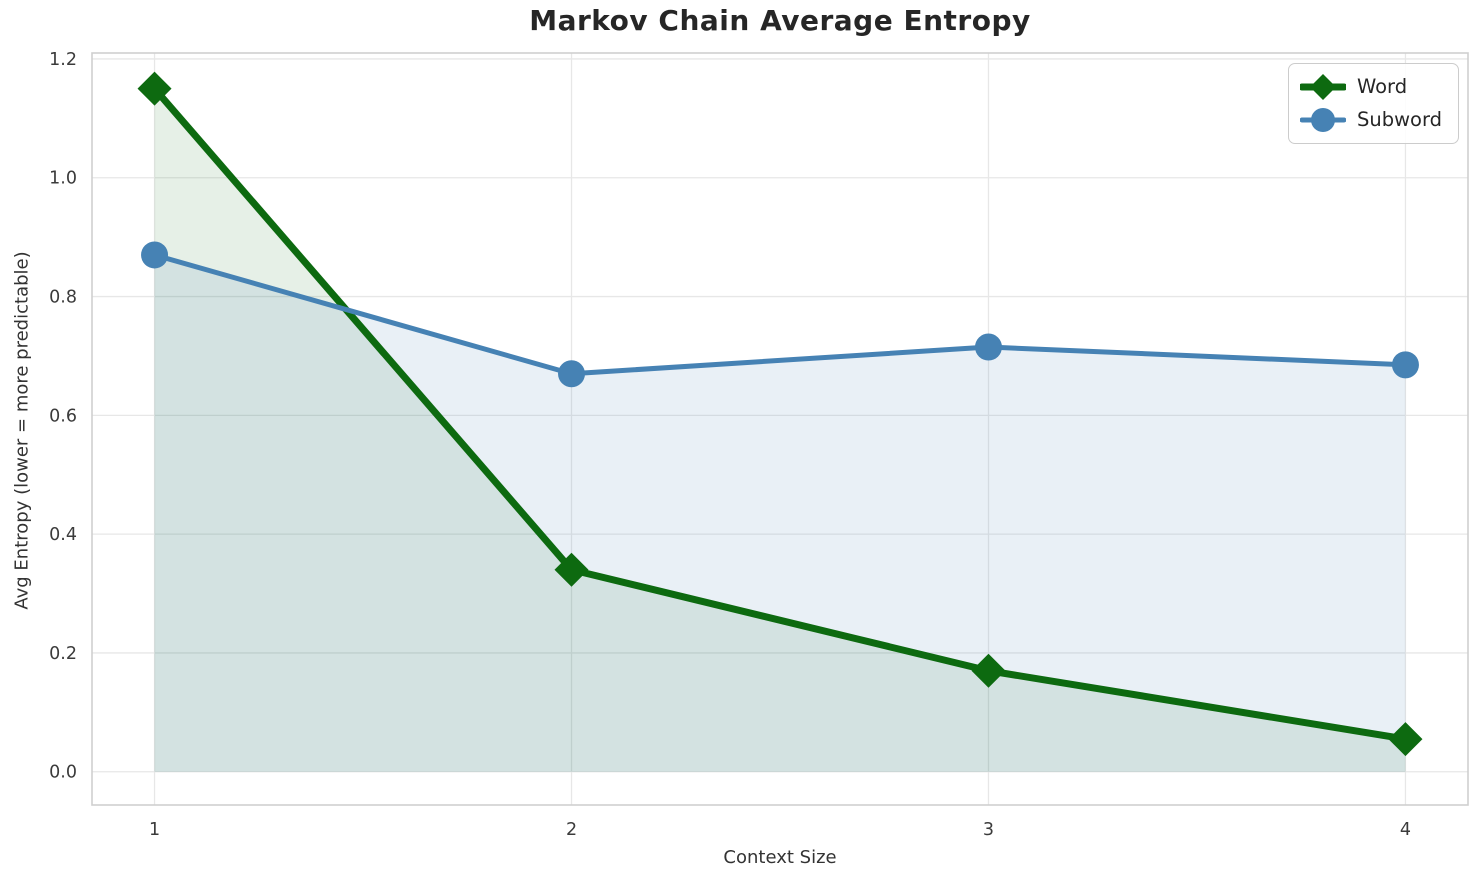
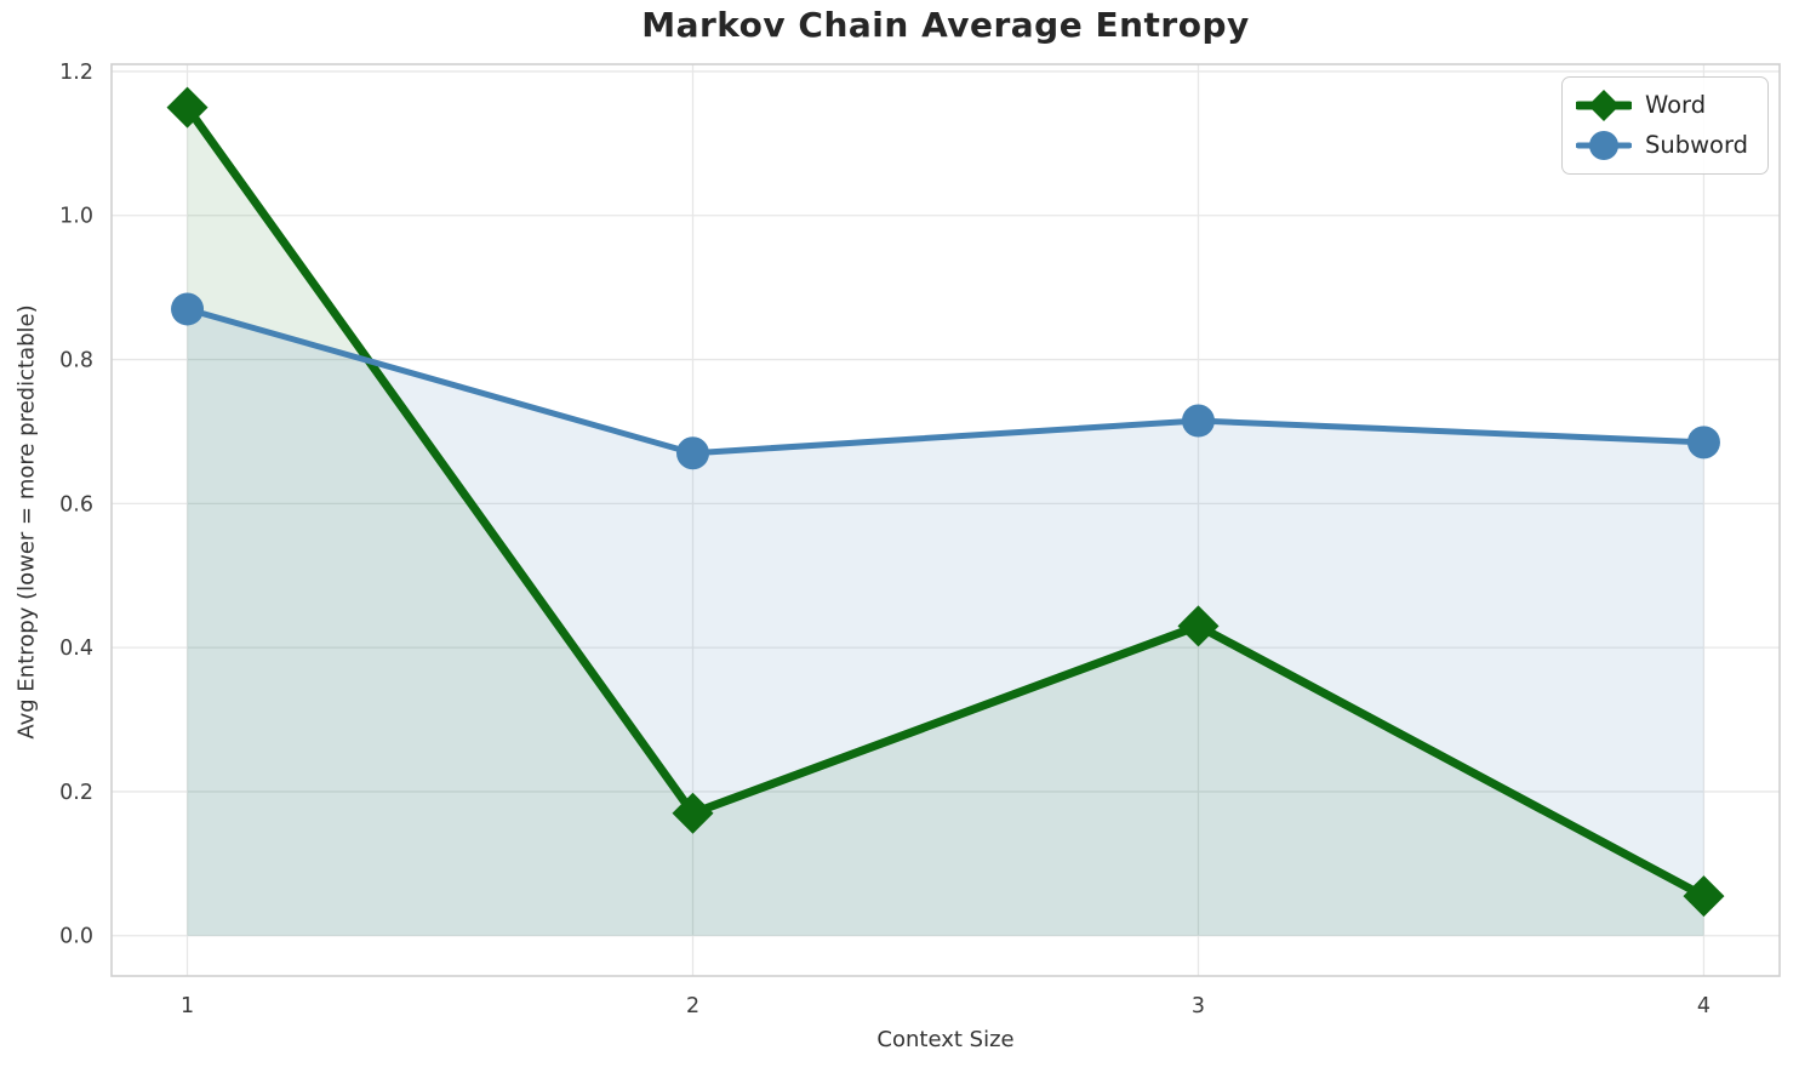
Word/2: 0.34 -> 0.17
Word/3: 0.17 -> 0.43
